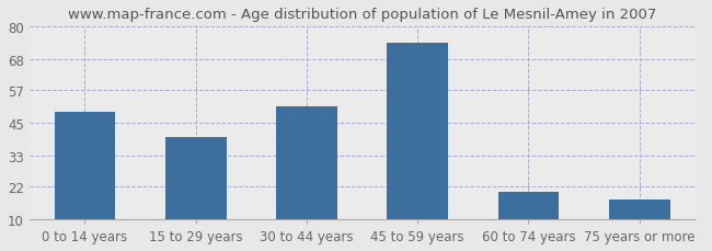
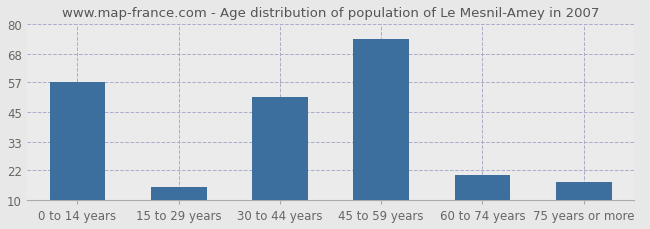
0 to 14 years: 49 -> 57
15 to 29 years: 40 -> 15
